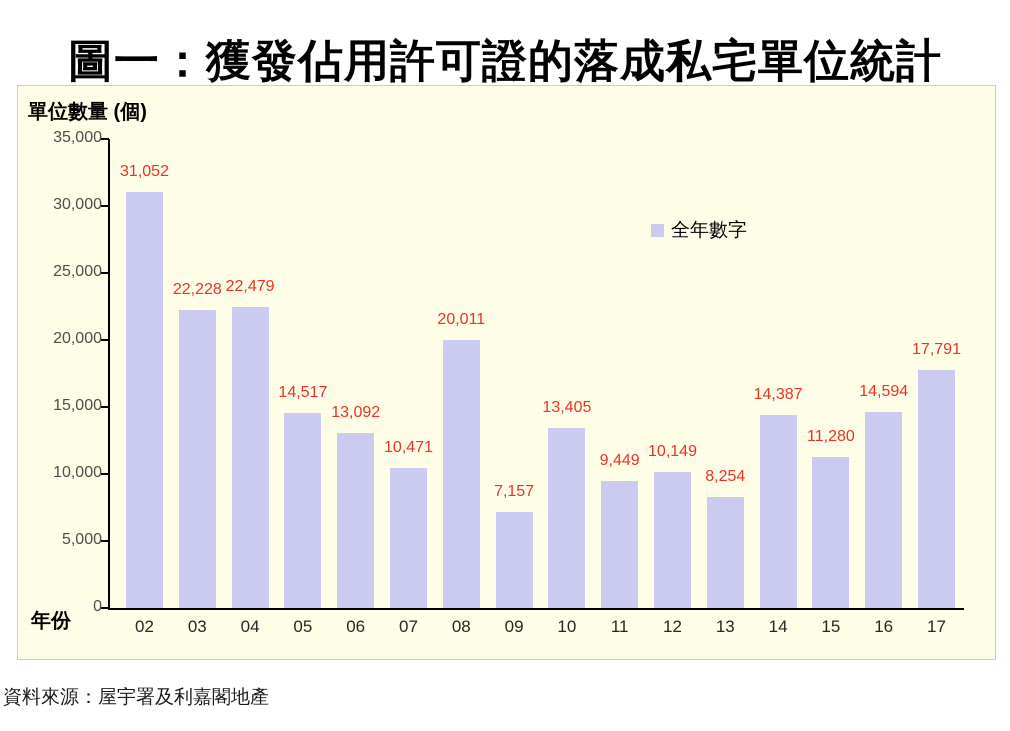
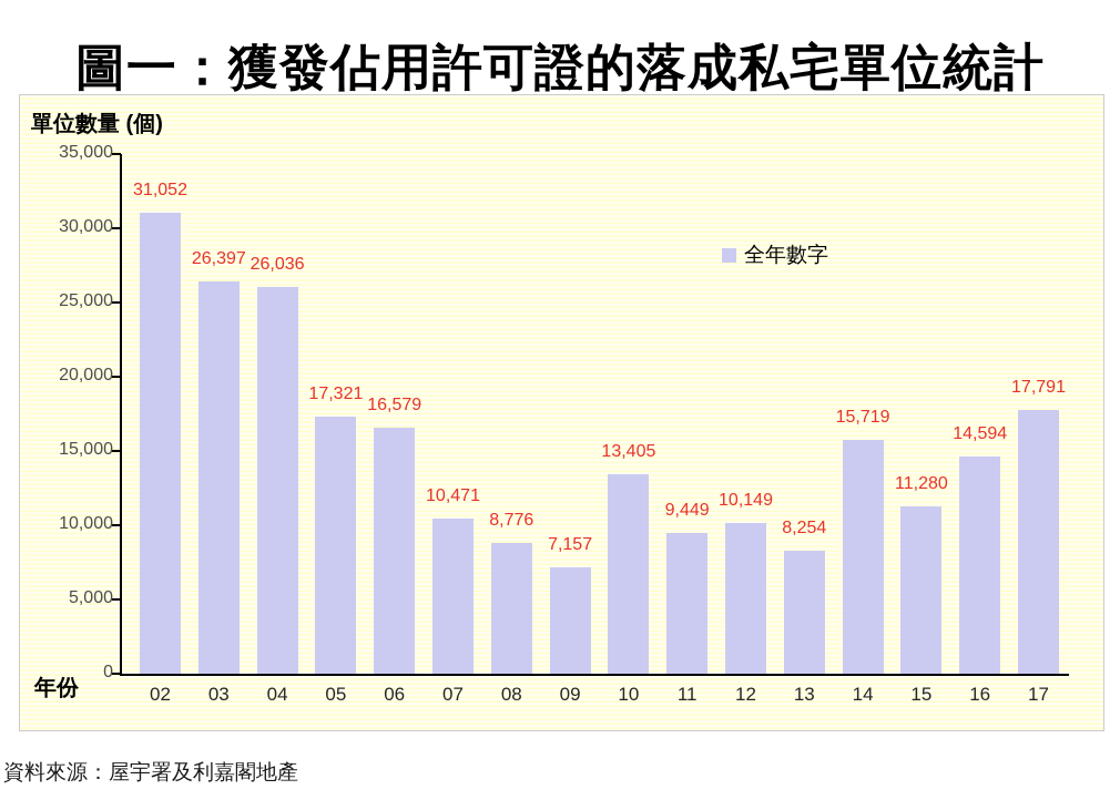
03: 22,228 -> 26,397
04: 22,479 -> 26,036
05: 14,517 -> 17,321
06: 13,092 -> 16,579
08: 20,011 -> 8,776
14: 14,387 -> 15,719
